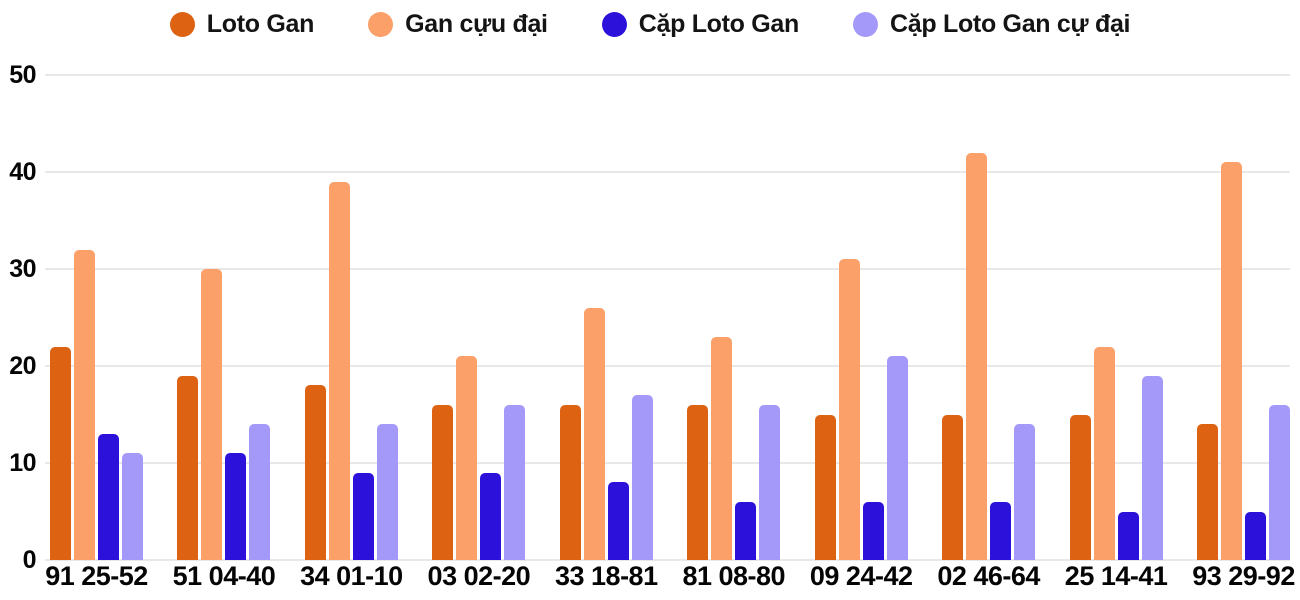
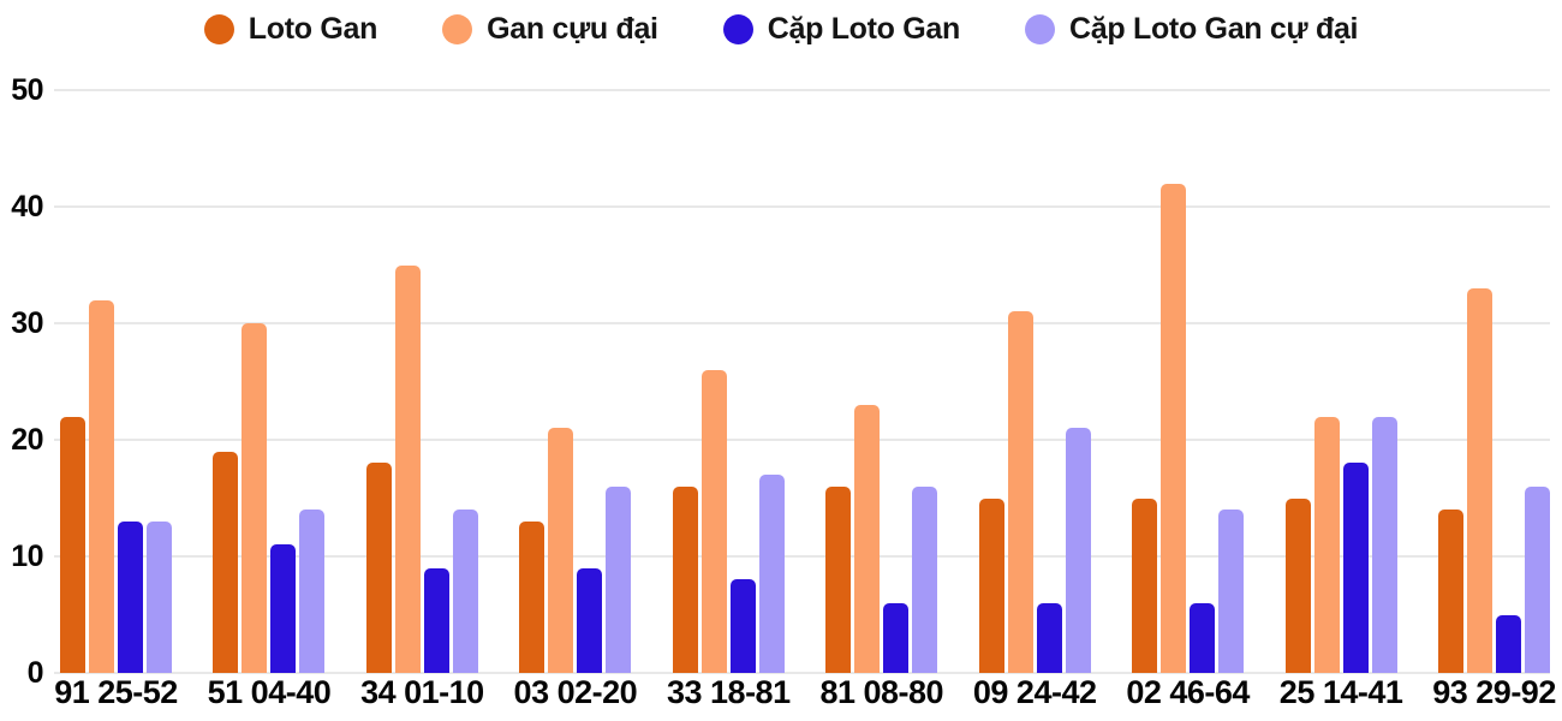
Cặp Loto Gan cự đại/91 25-52: 11 -> 13
Gan cựu đại/34 01-10: 39 -> 35
Loto Gan/03 02-20: 16 -> 13
Cặp Loto Gan/25 14-41: 5 -> 18
Cặp Loto Gan cự đại/25 14-41: 19 -> 22
Gan cựu đại/93 29-92: 41 -> 33
